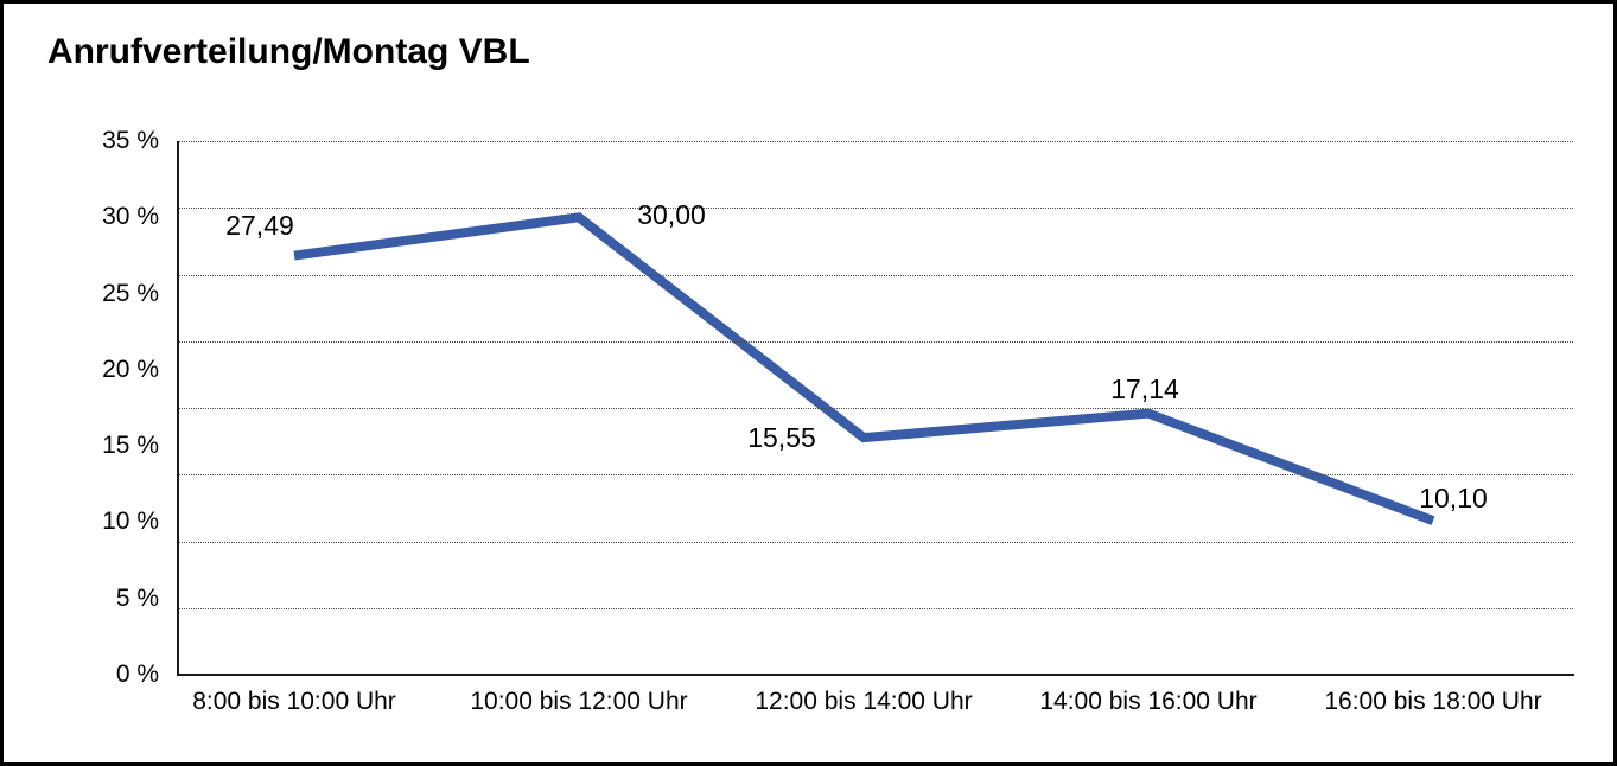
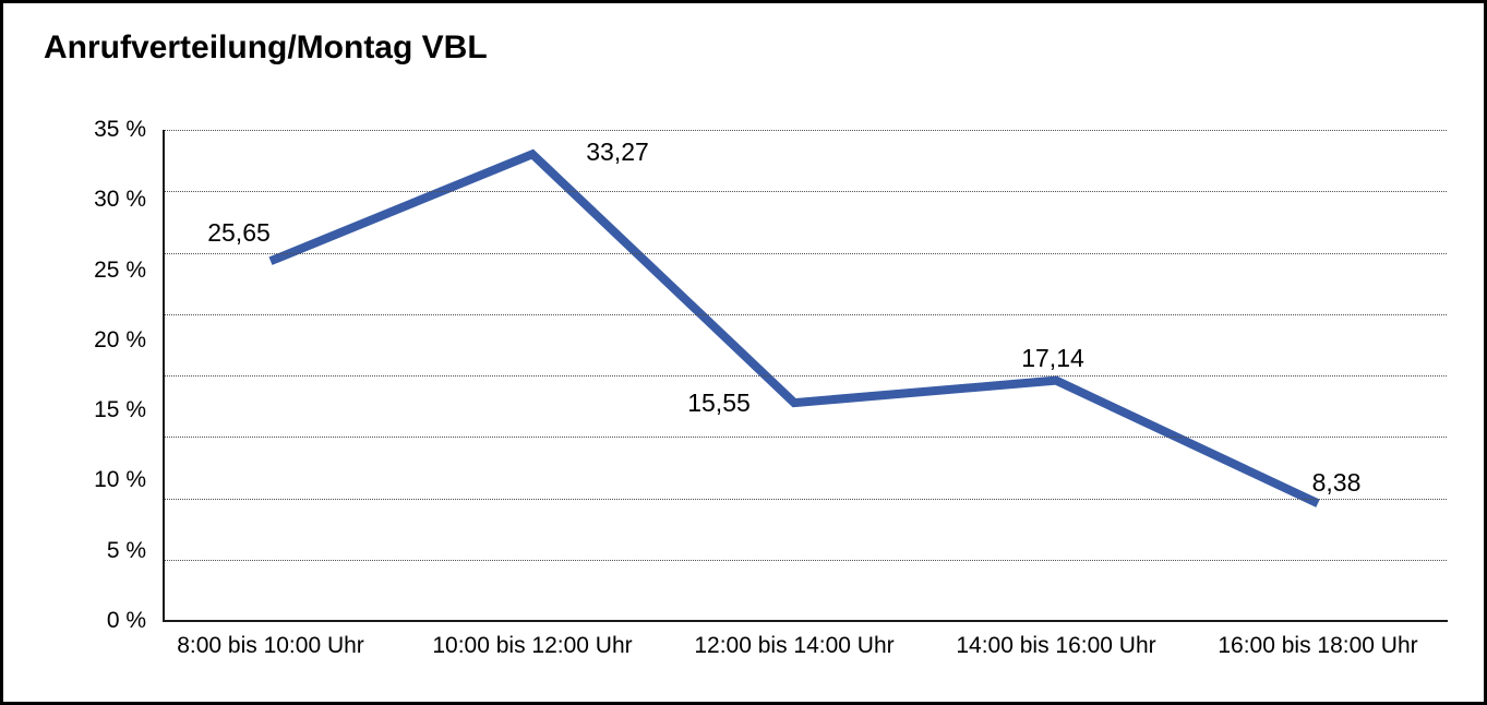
8:00 bis 10:00 Uhr: 27,49 -> 25,65
10:00 bis 12:00 Uhr: 30,00 -> 33,27
16:00 bis 18:00 Uhr: 10,10 -> 8,38
